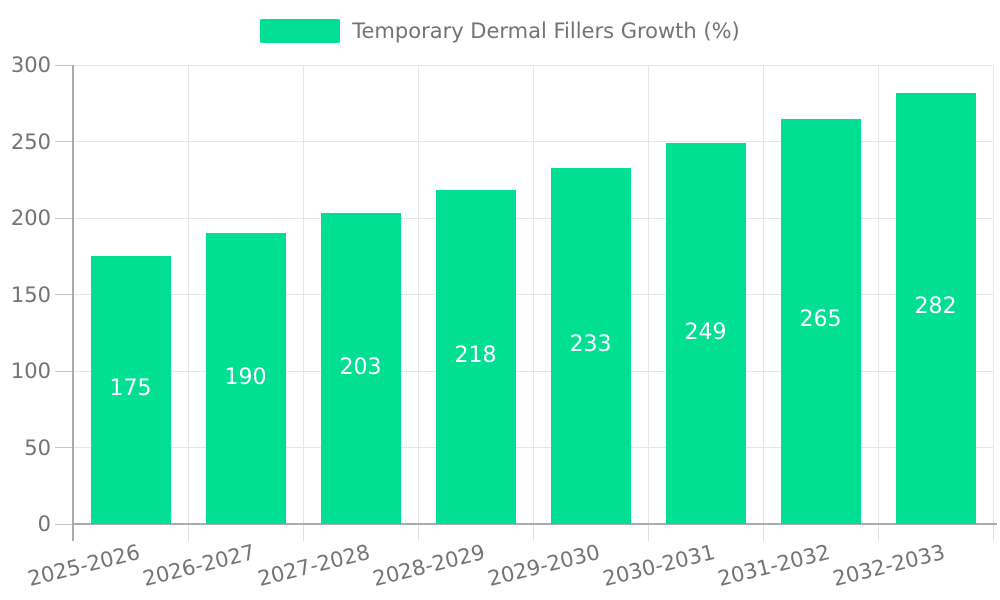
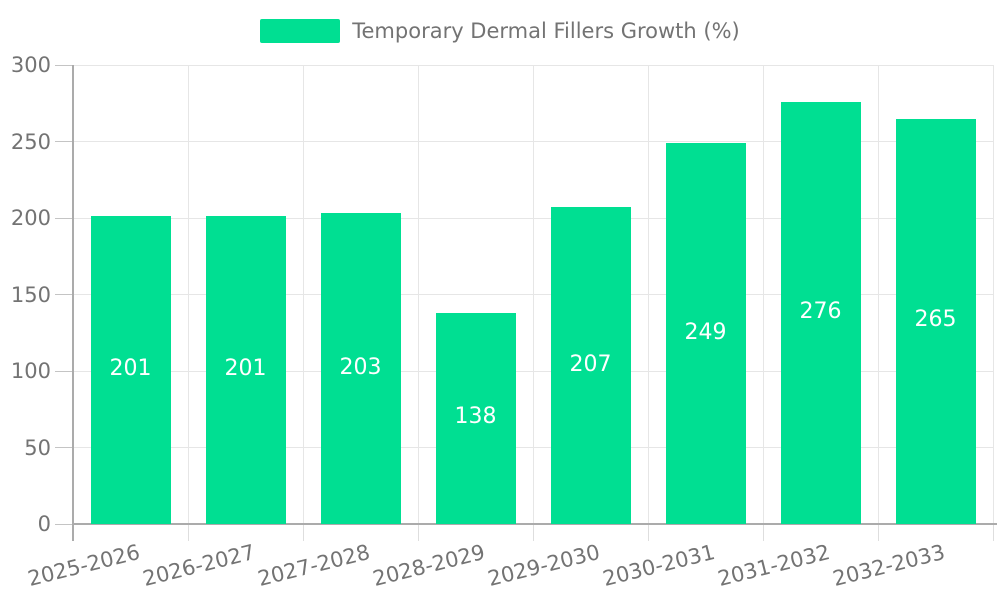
2025-2026: 175 -> 201
2026-2027: 190 -> 201
2028-2029: 218 -> 138
2029-2030: 233 -> 207
2031-2032: 265 -> 276
2032-2033: 282 -> 265
